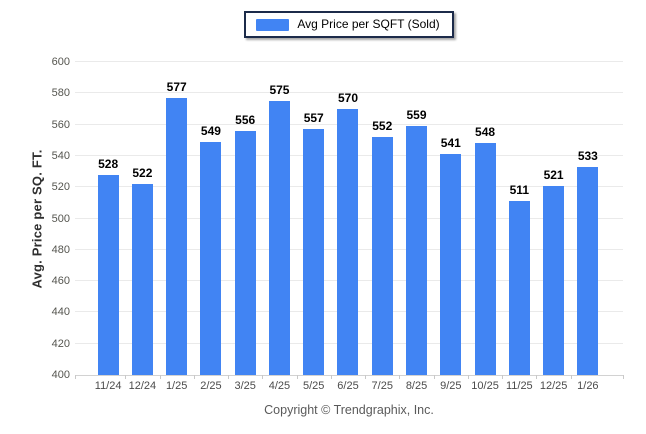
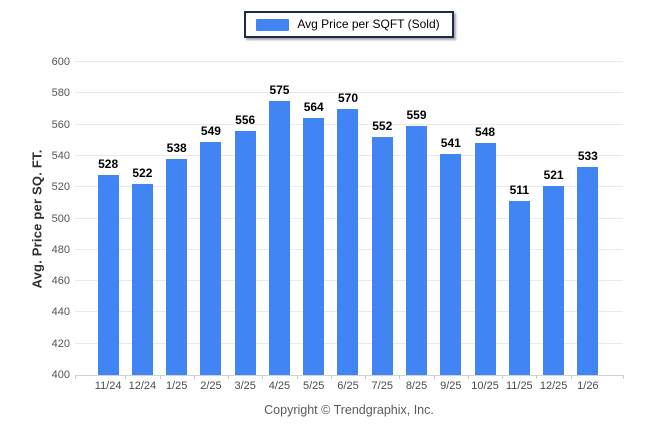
1/25: 577 -> 538
5/25: 557 -> 564
